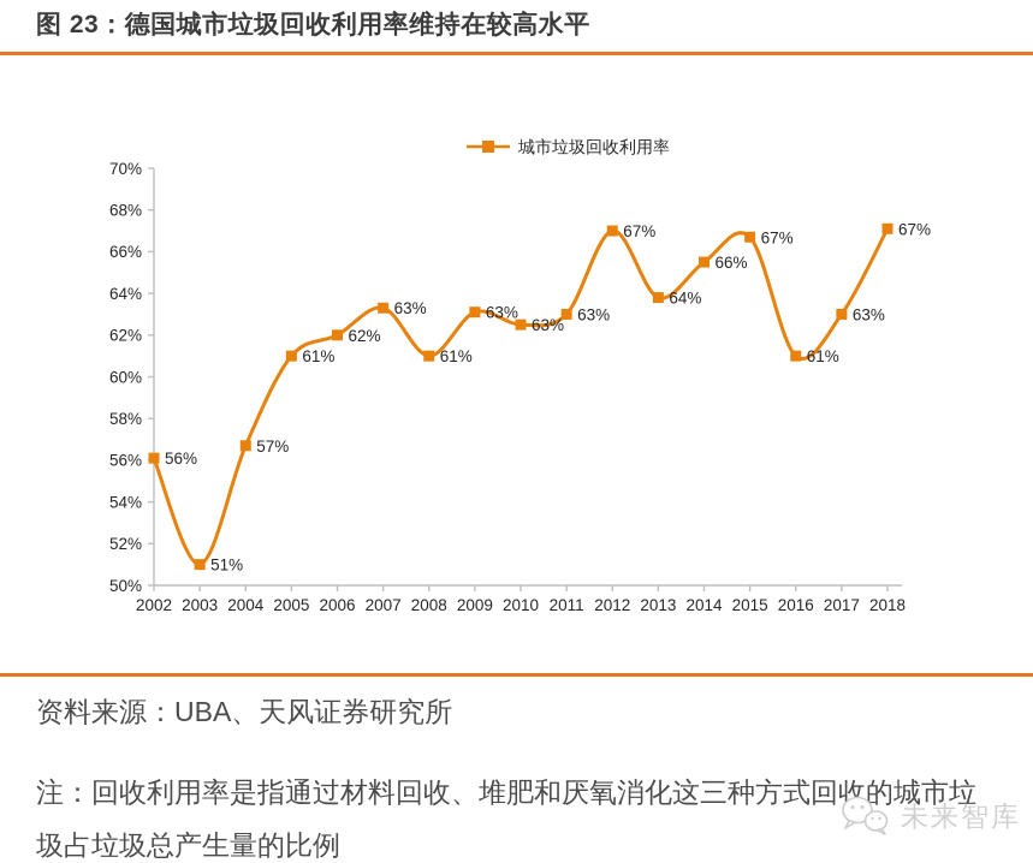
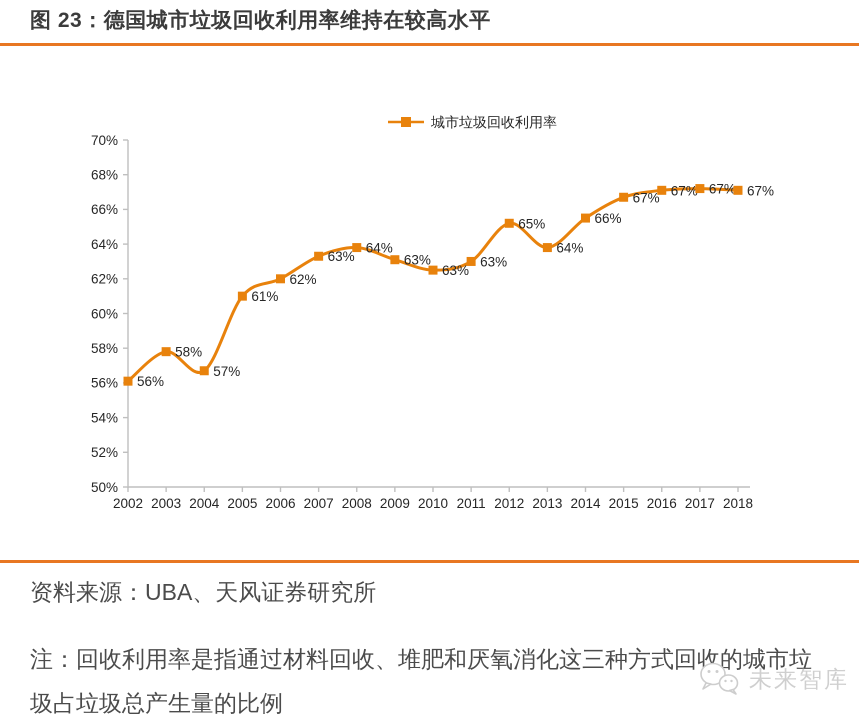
2003: 51% -> 58%
2008: 61% -> 64%
2012: 67% -> 65%
2016: 61% -> 67%
2017: 63% -> 67%
